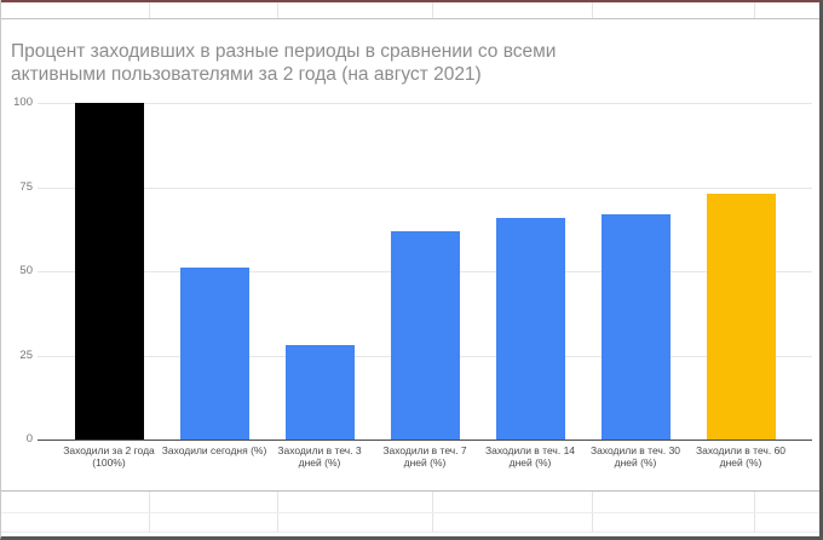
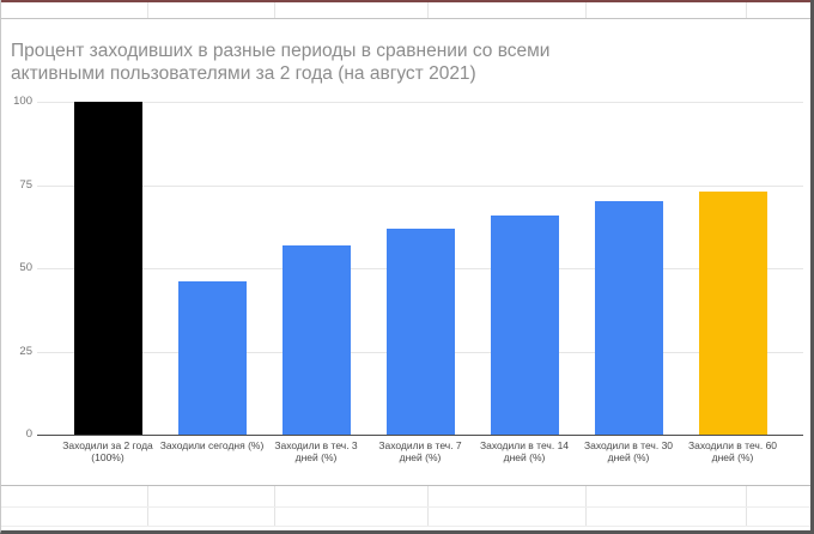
Заходили сегодня (%): 51 -> 46
Заходили в теч. 3 дней (%): 28 -> 57
Заходили в теч. 30 дней (%): 67 -> 70
